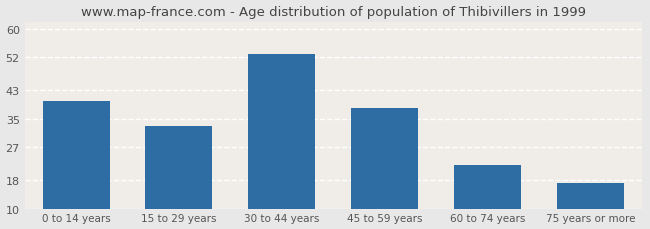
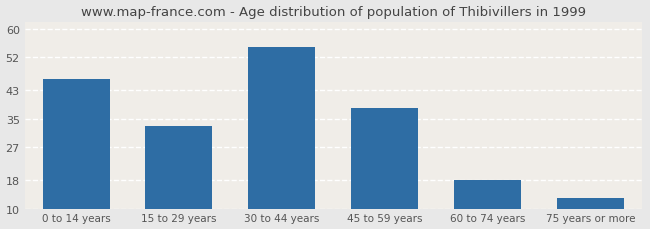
0 to 14 years: 40 -> 46
30 to 44 years: 53 -> 55
60 to 74 years: 22 -> 18
75 years or more: 17 -> 13
